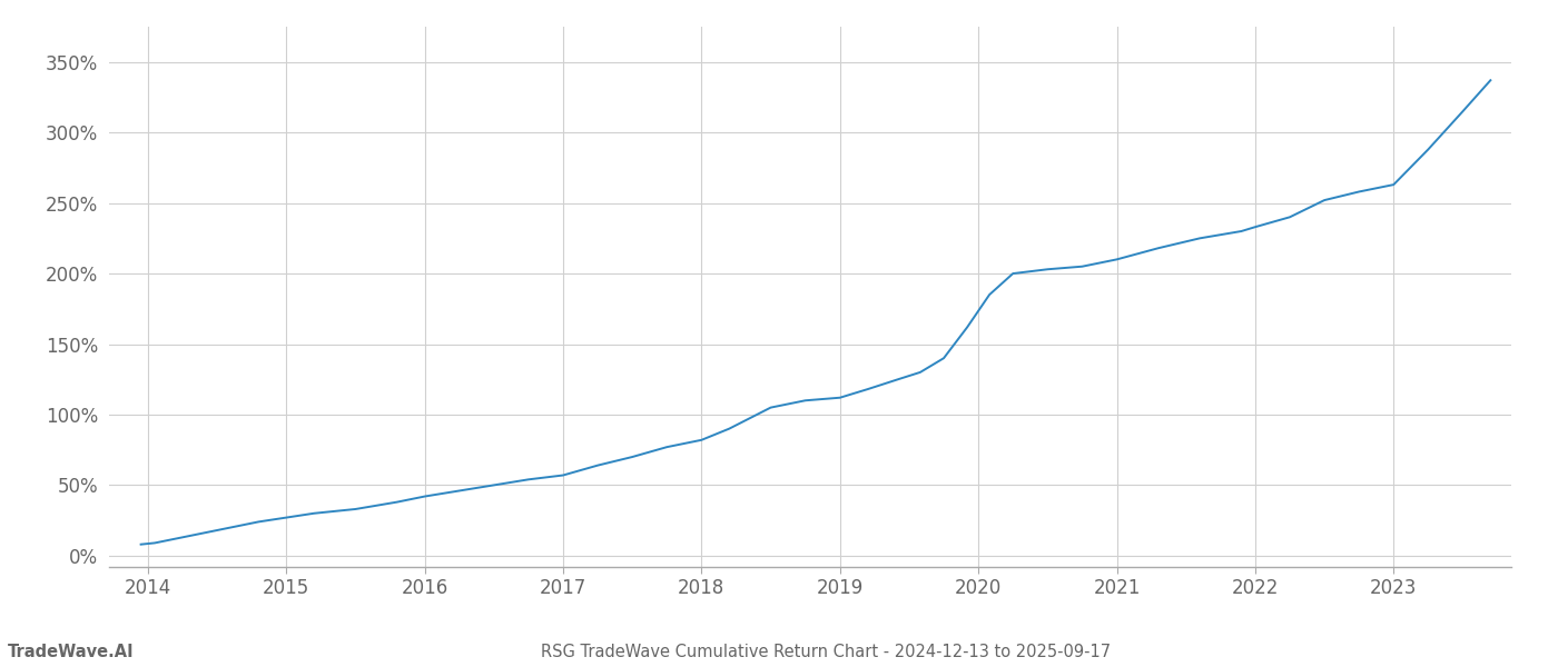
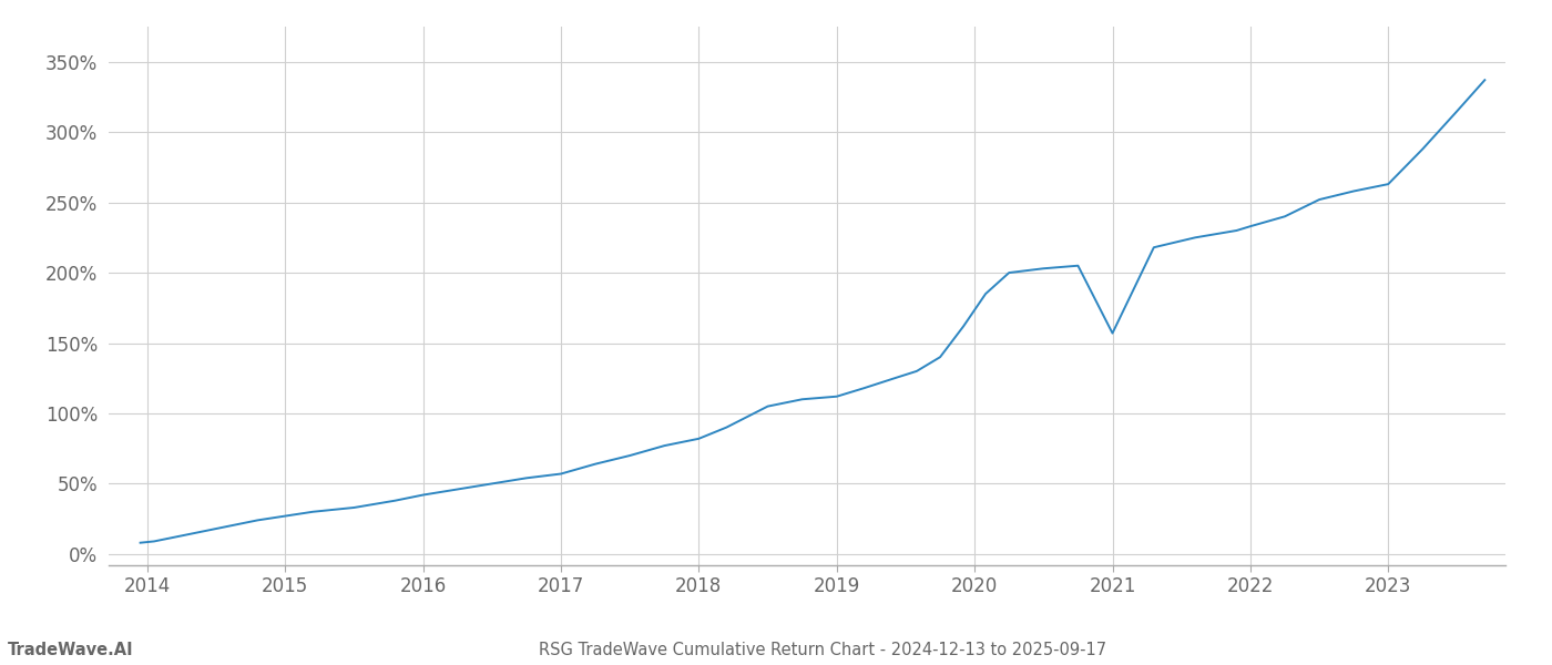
2021: 210% -> 157%
